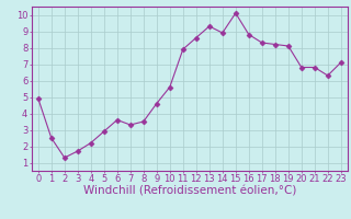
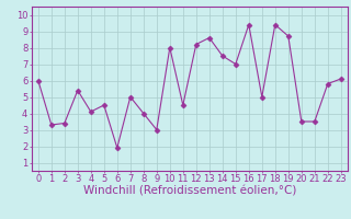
0: 4.9 -> 6.0
1: 2.5 -> 3.3
2: 1.3 -> 3.4
3: 1.7 -> 5.4
4: 2.2 -> 4.1
5: 2.9 -> 4.5
6: 3.6 -> 1.9
7: 3.3 -> 5.0
8: 3.5 -> 4.0
9: 4.6 -> 3.0
10: 5.6 -> 8.0
11: 7.9 -> 4.5
12: 8.6 -> 8.2
13: 9.3 -> 8.6
14: 8.9 -> 7.5
15: 10.1 -> 7.0
16: 8.8 -> 9.4
17: 8.3 -> 5.0
18: 8.2 -> 9.4
19: 8.1 -> 8.7
20: 6.8 -> 3.5
21: 6.8 -> 3.5
22: 6.3 -> 5.8
23: 7.1 -> 6.1
